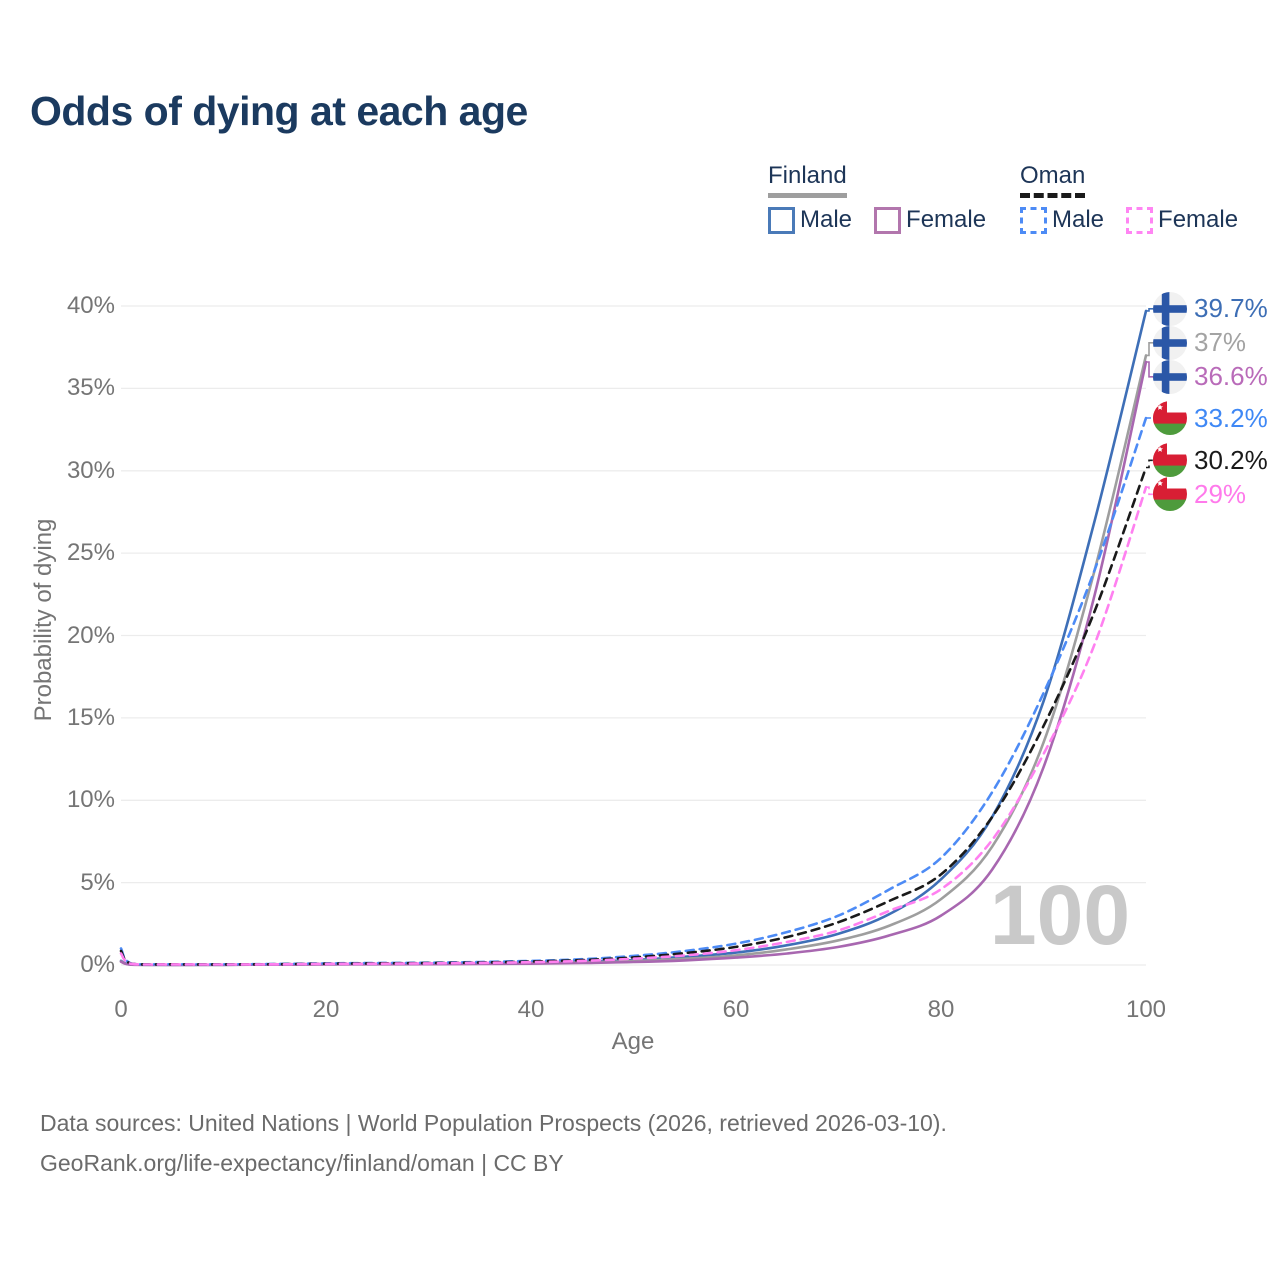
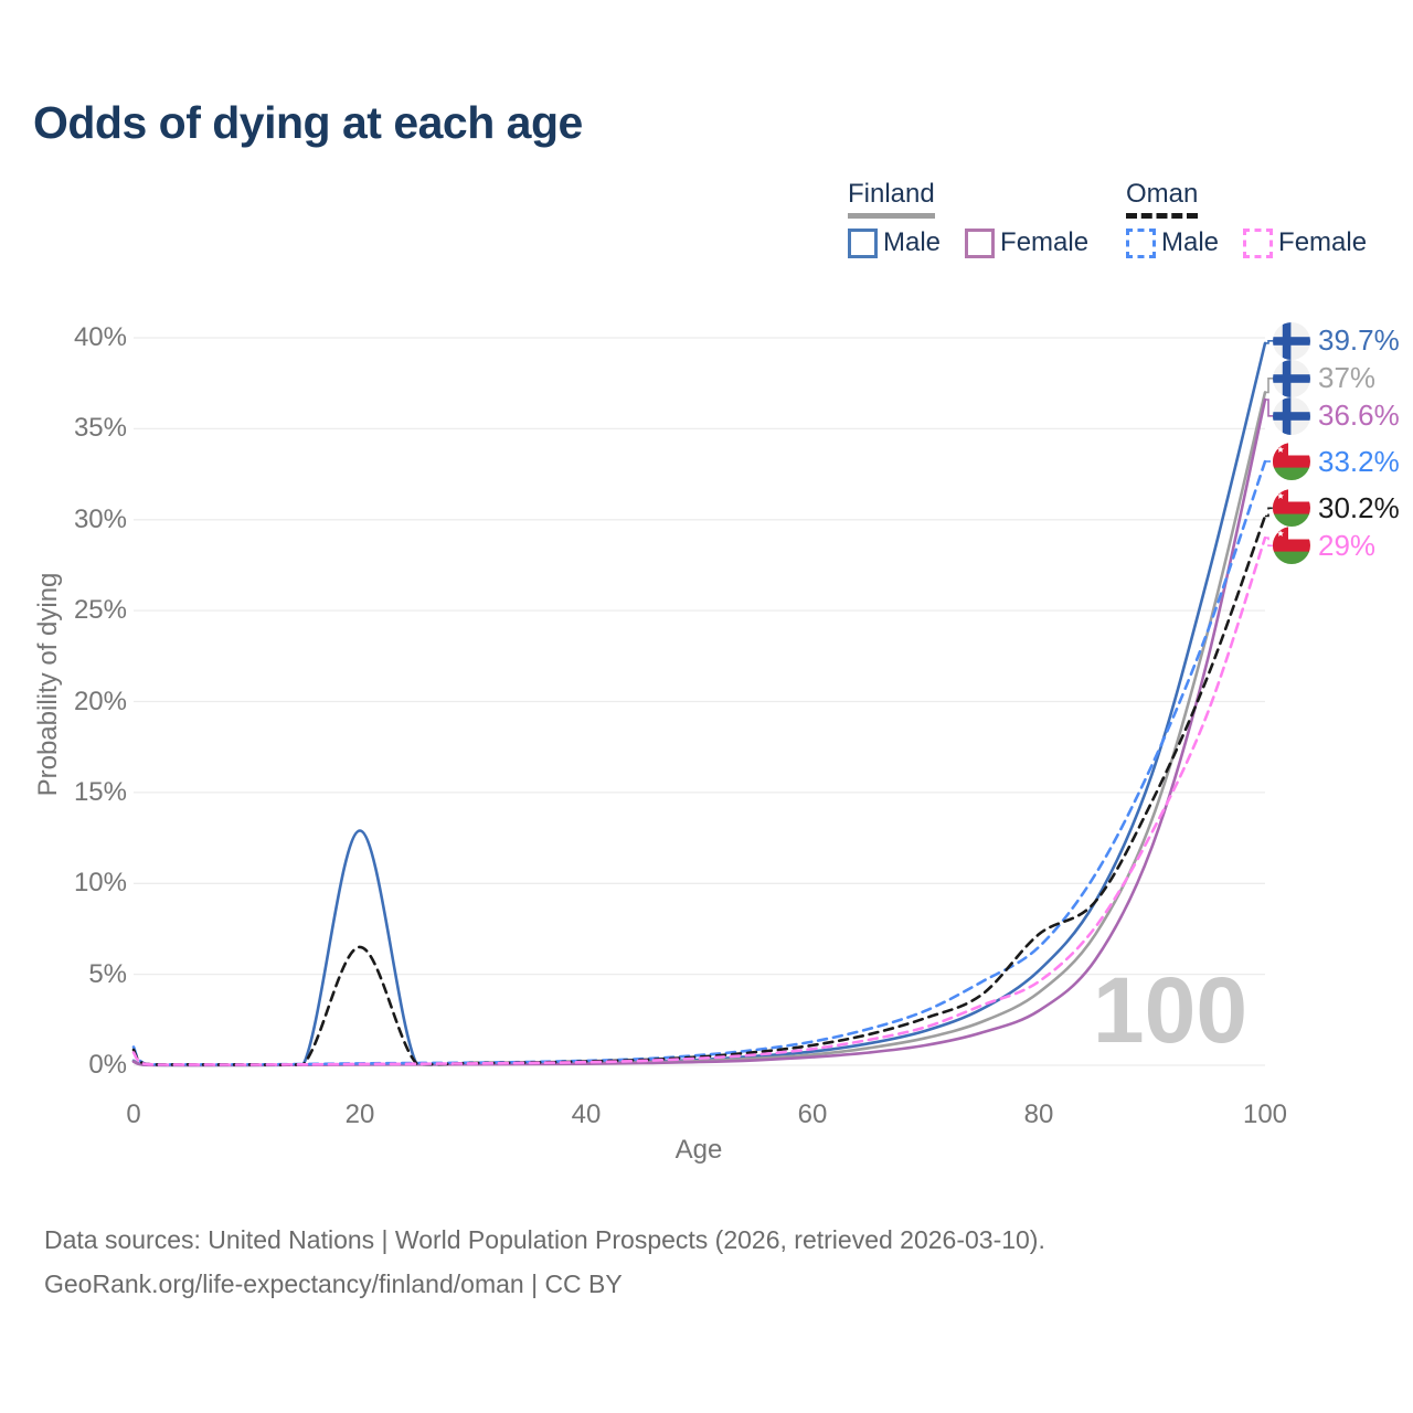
Finland Male/20: 0.1% -> 12.9%
Oman/20: 0.1% -> 6.5%
Oman/80: 5.5% -> 7.2%
